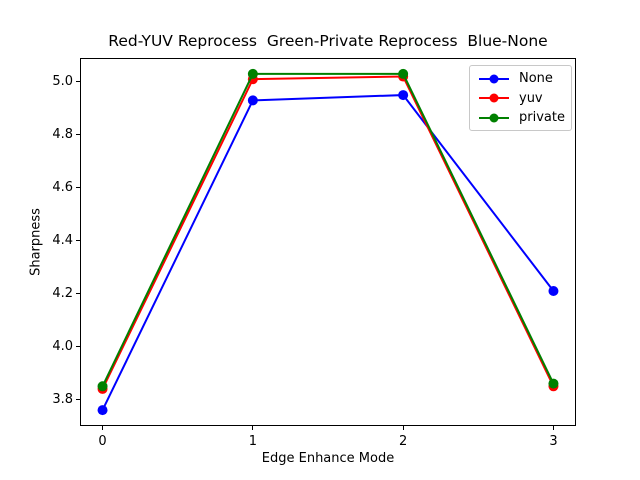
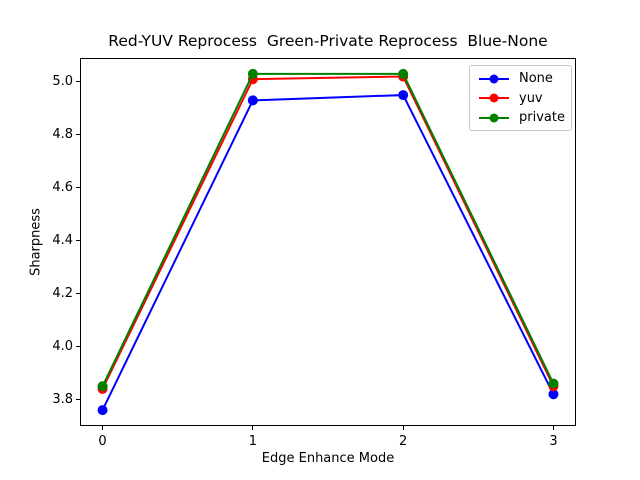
None/3: 4.21 -> 3.82
